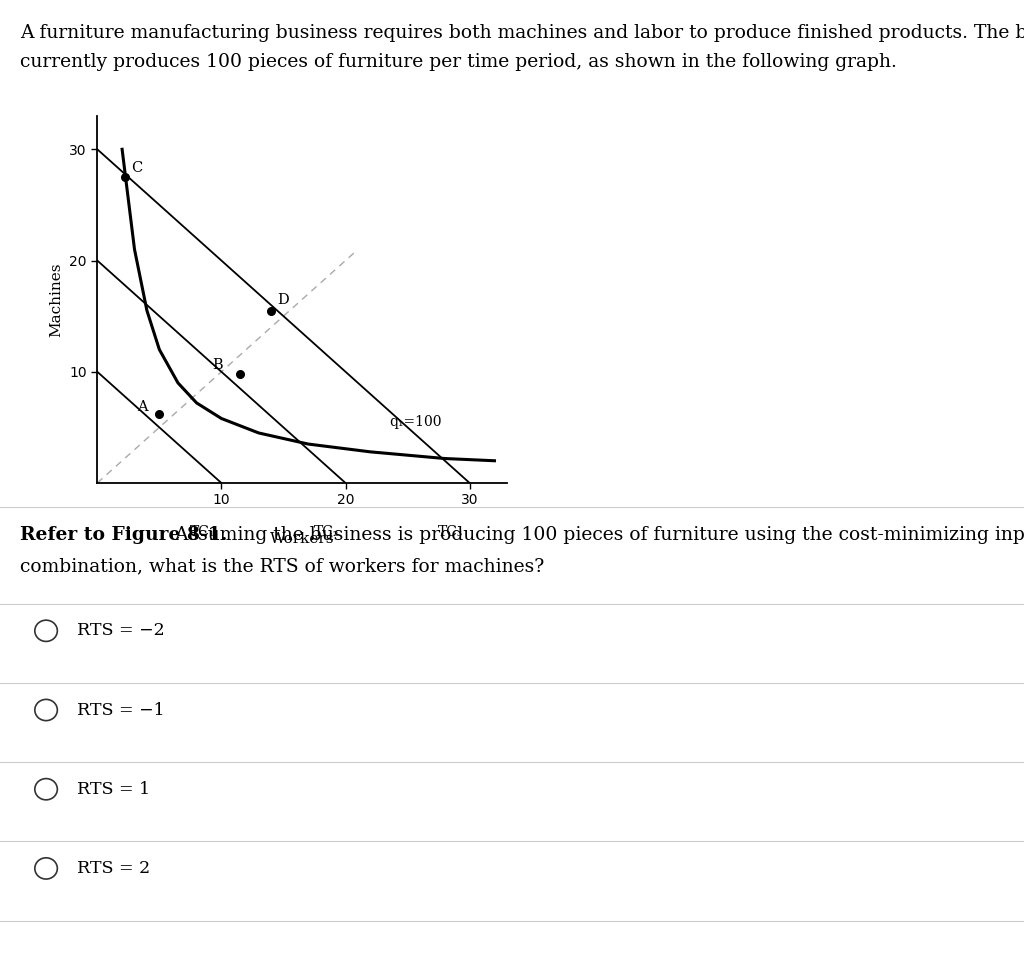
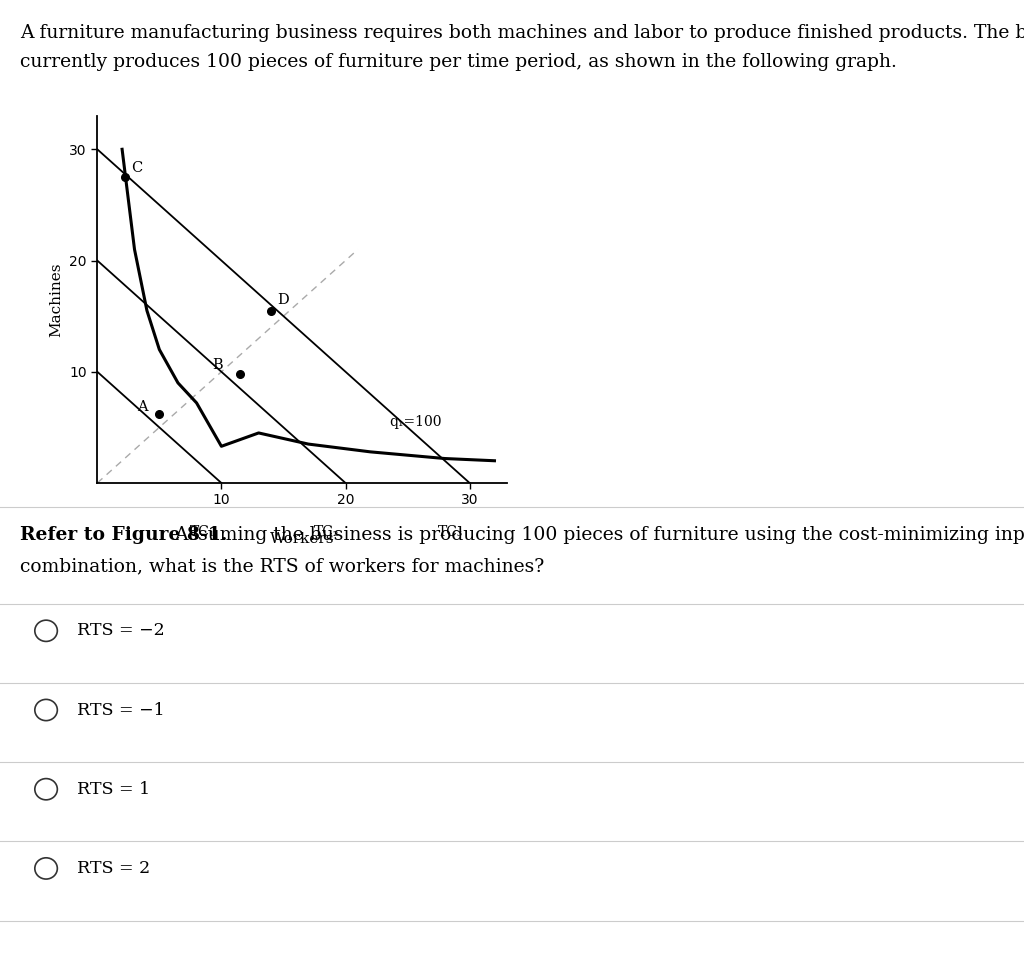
10: 5.8 -> 3.3
